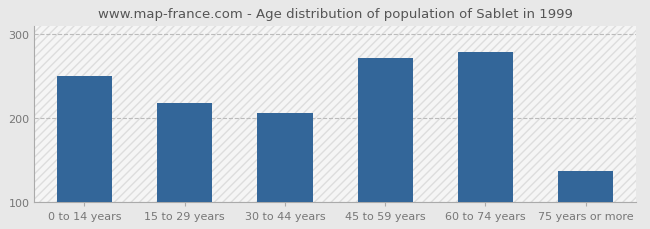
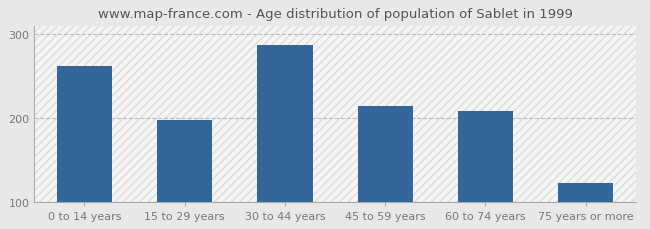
0 to 14 years: 250 -> 262
15 to 29 years: 218 -> 197
30 to 44 years: 206 -> 287
45 to 59 years: 272 -> 214
60 to 74 years: 278 -> 208
75 years or more: 136 -> 122
